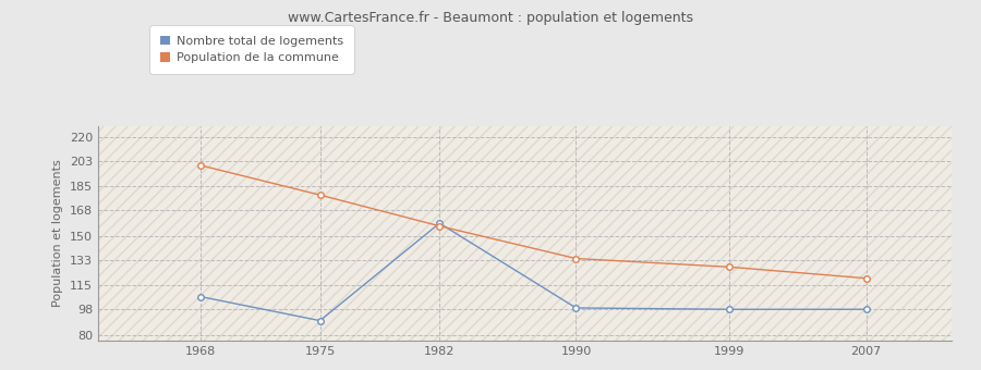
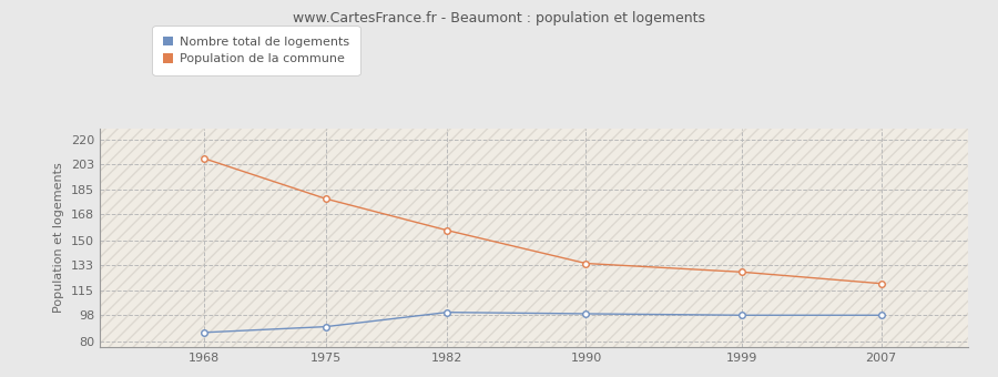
Nombre total de logements/1968: 107 -> 86
Population de la commune/1968: 200 -> 207
Nombre total de logements/1982: 159 -> 100
